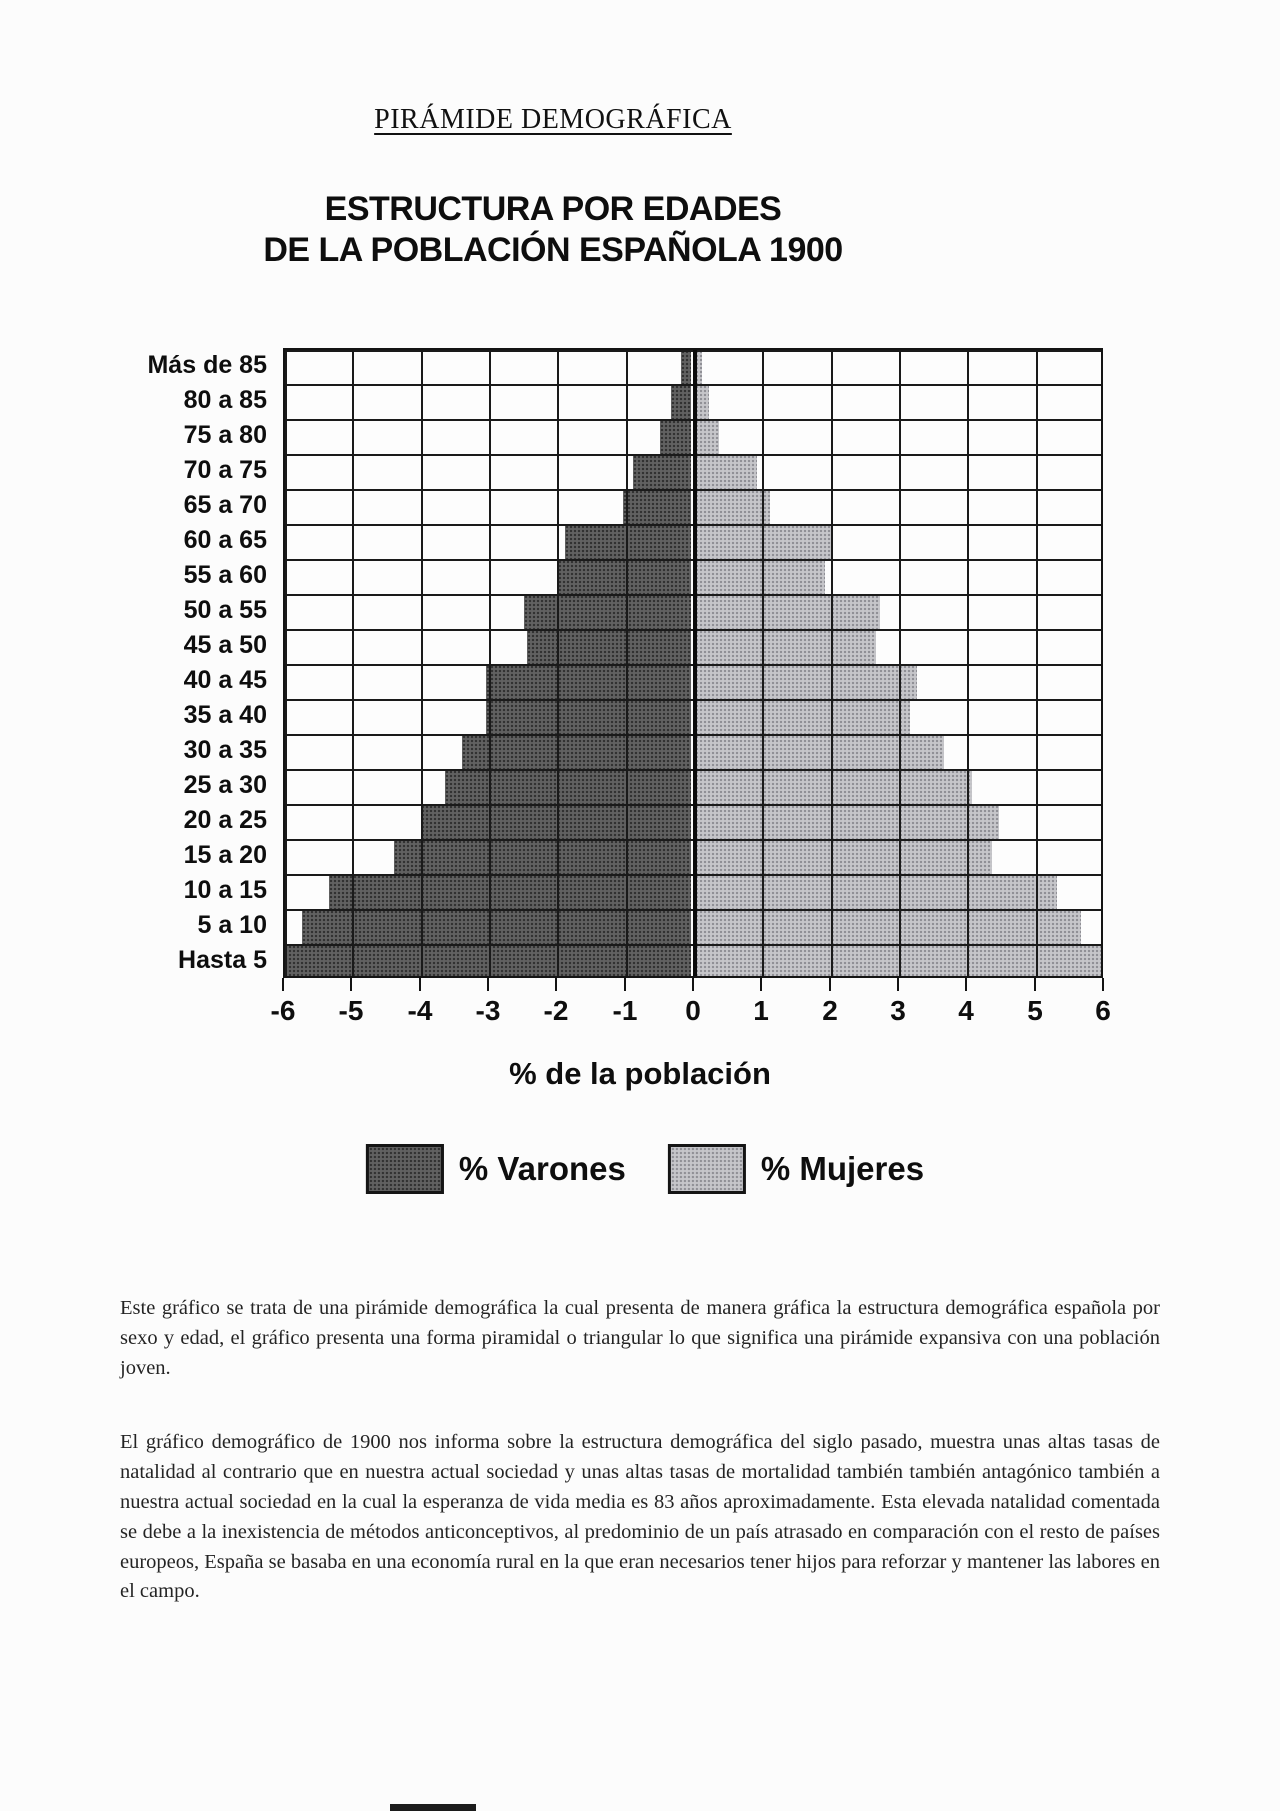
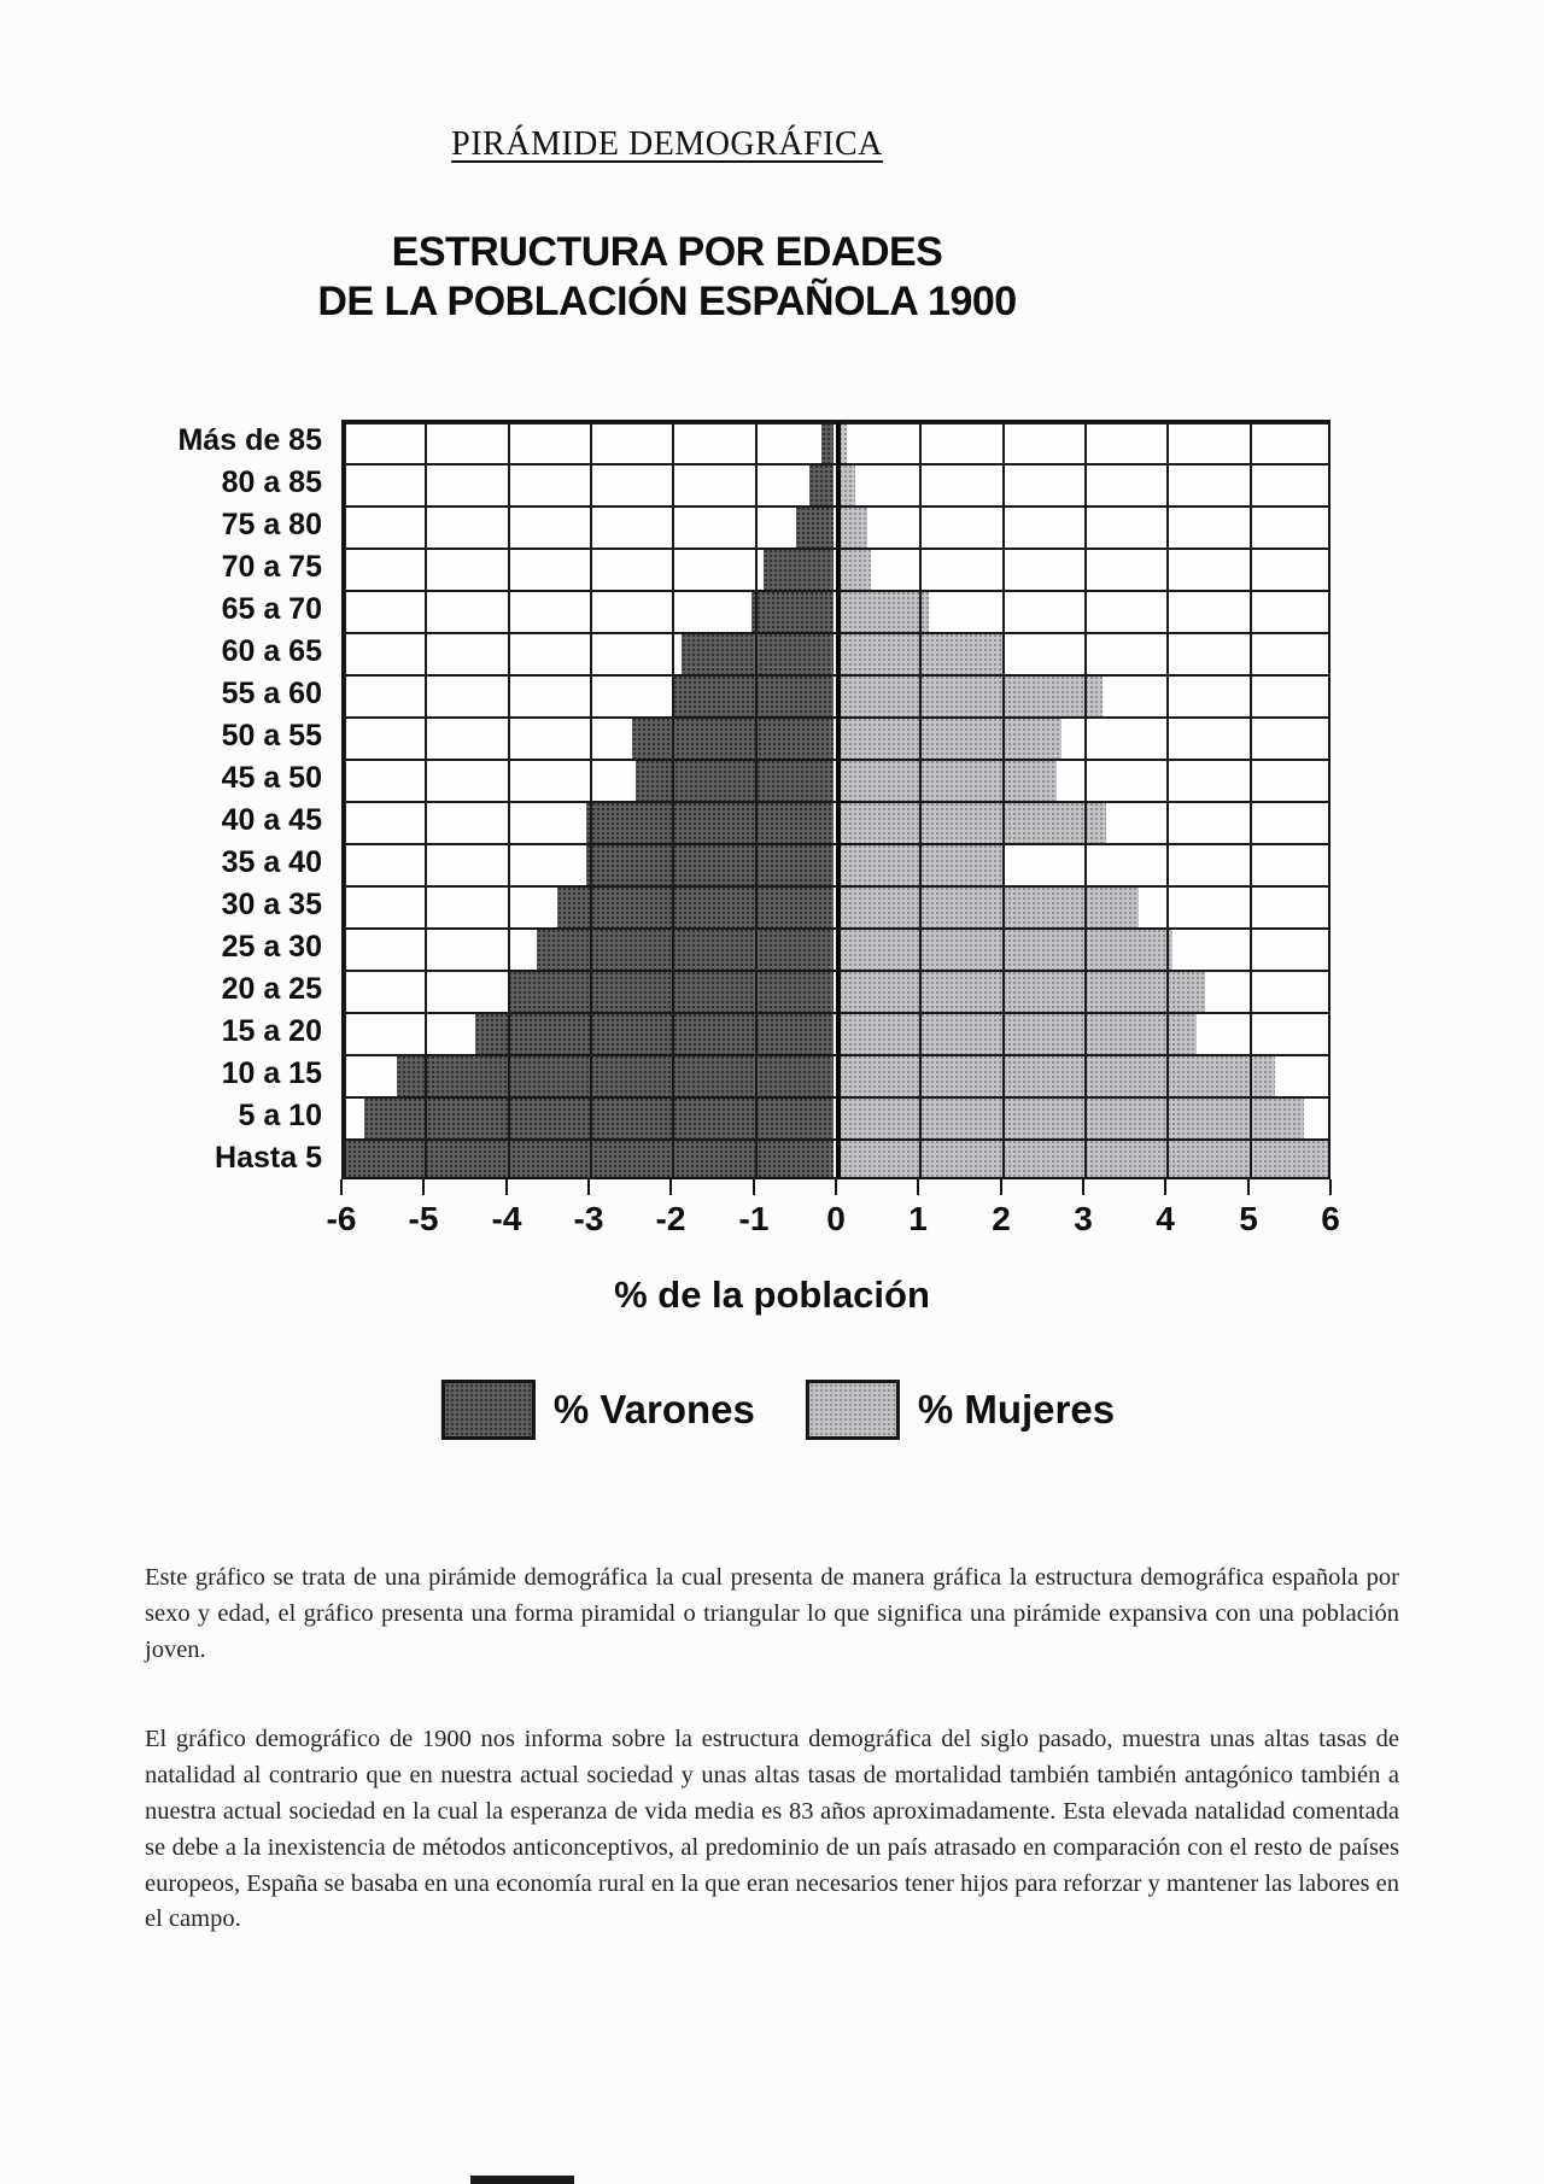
% Mujeres/70 a 75: 0.9 -> 0.4
% Mujeres/55 a 60: 1.9 -> 3.2
% Mujeres/35 a 40: 3.1 -> 2.0
